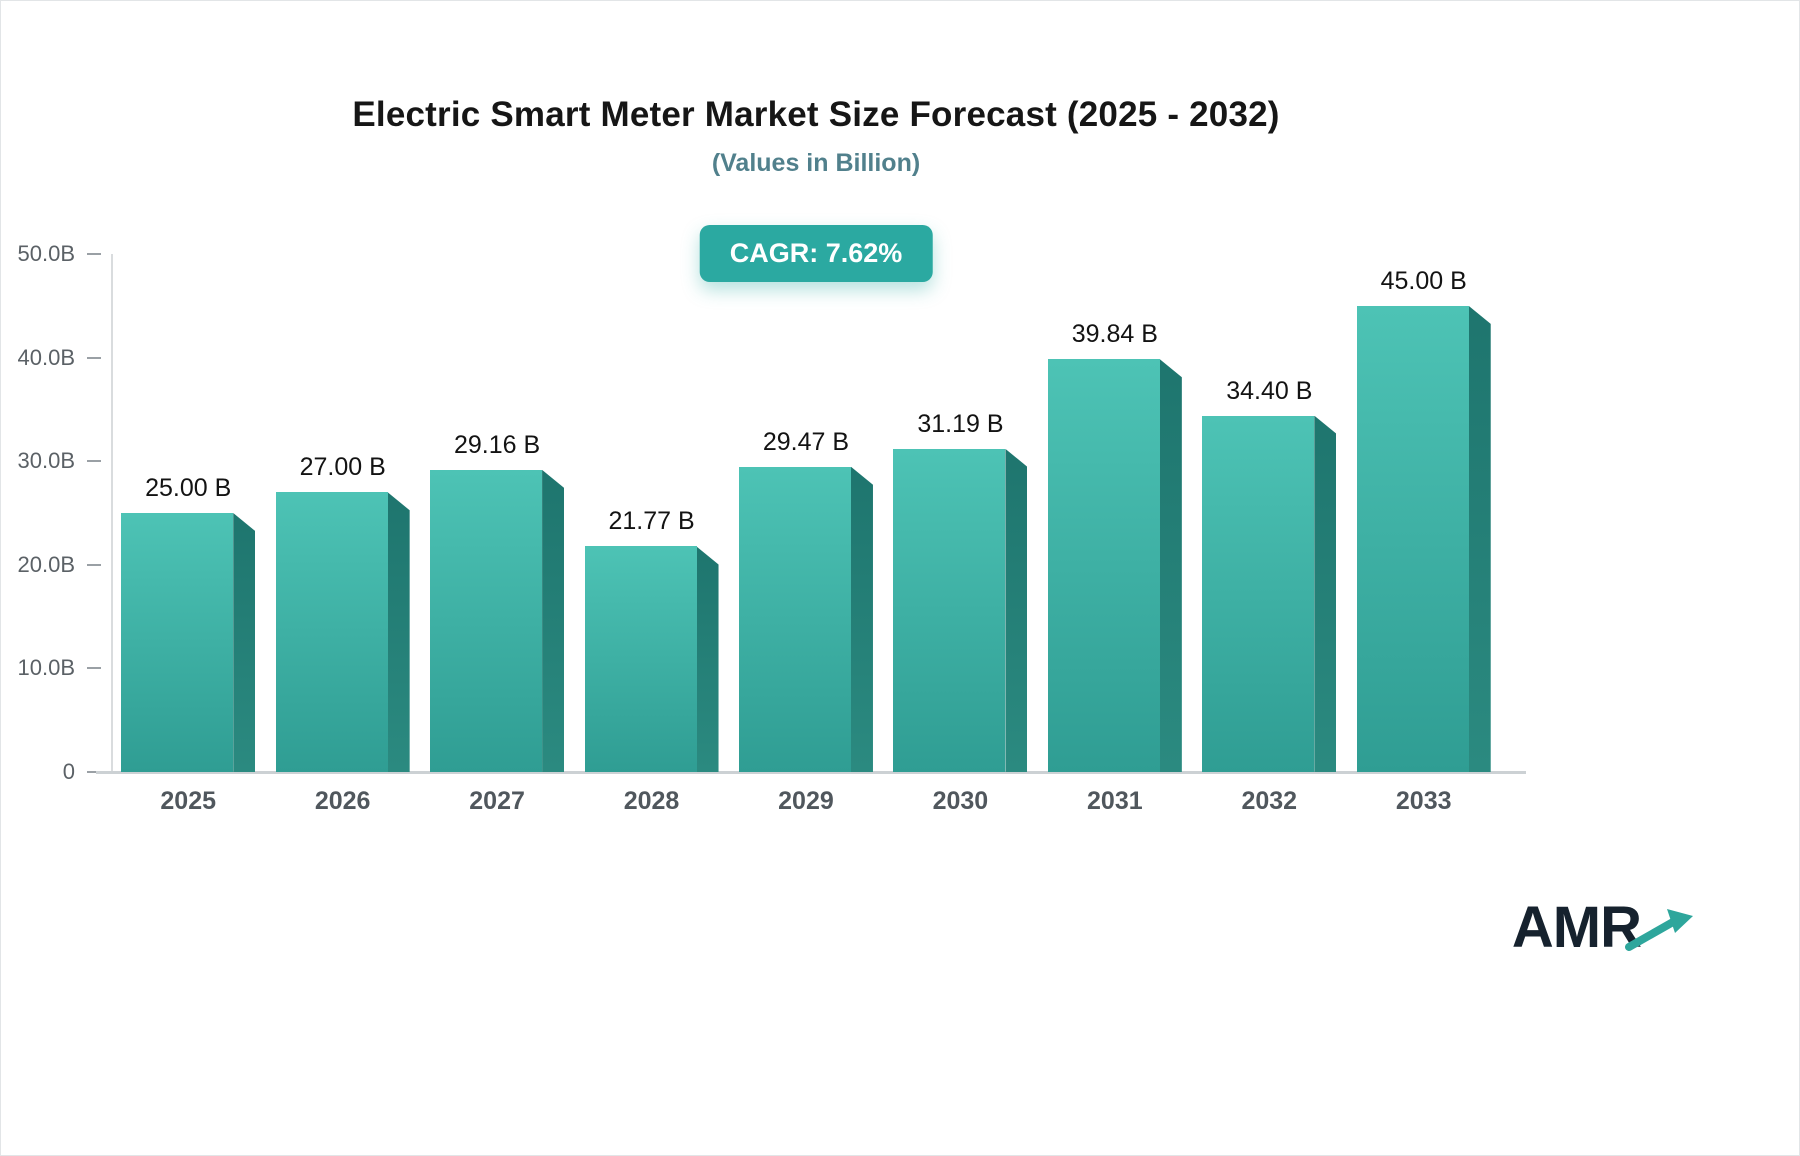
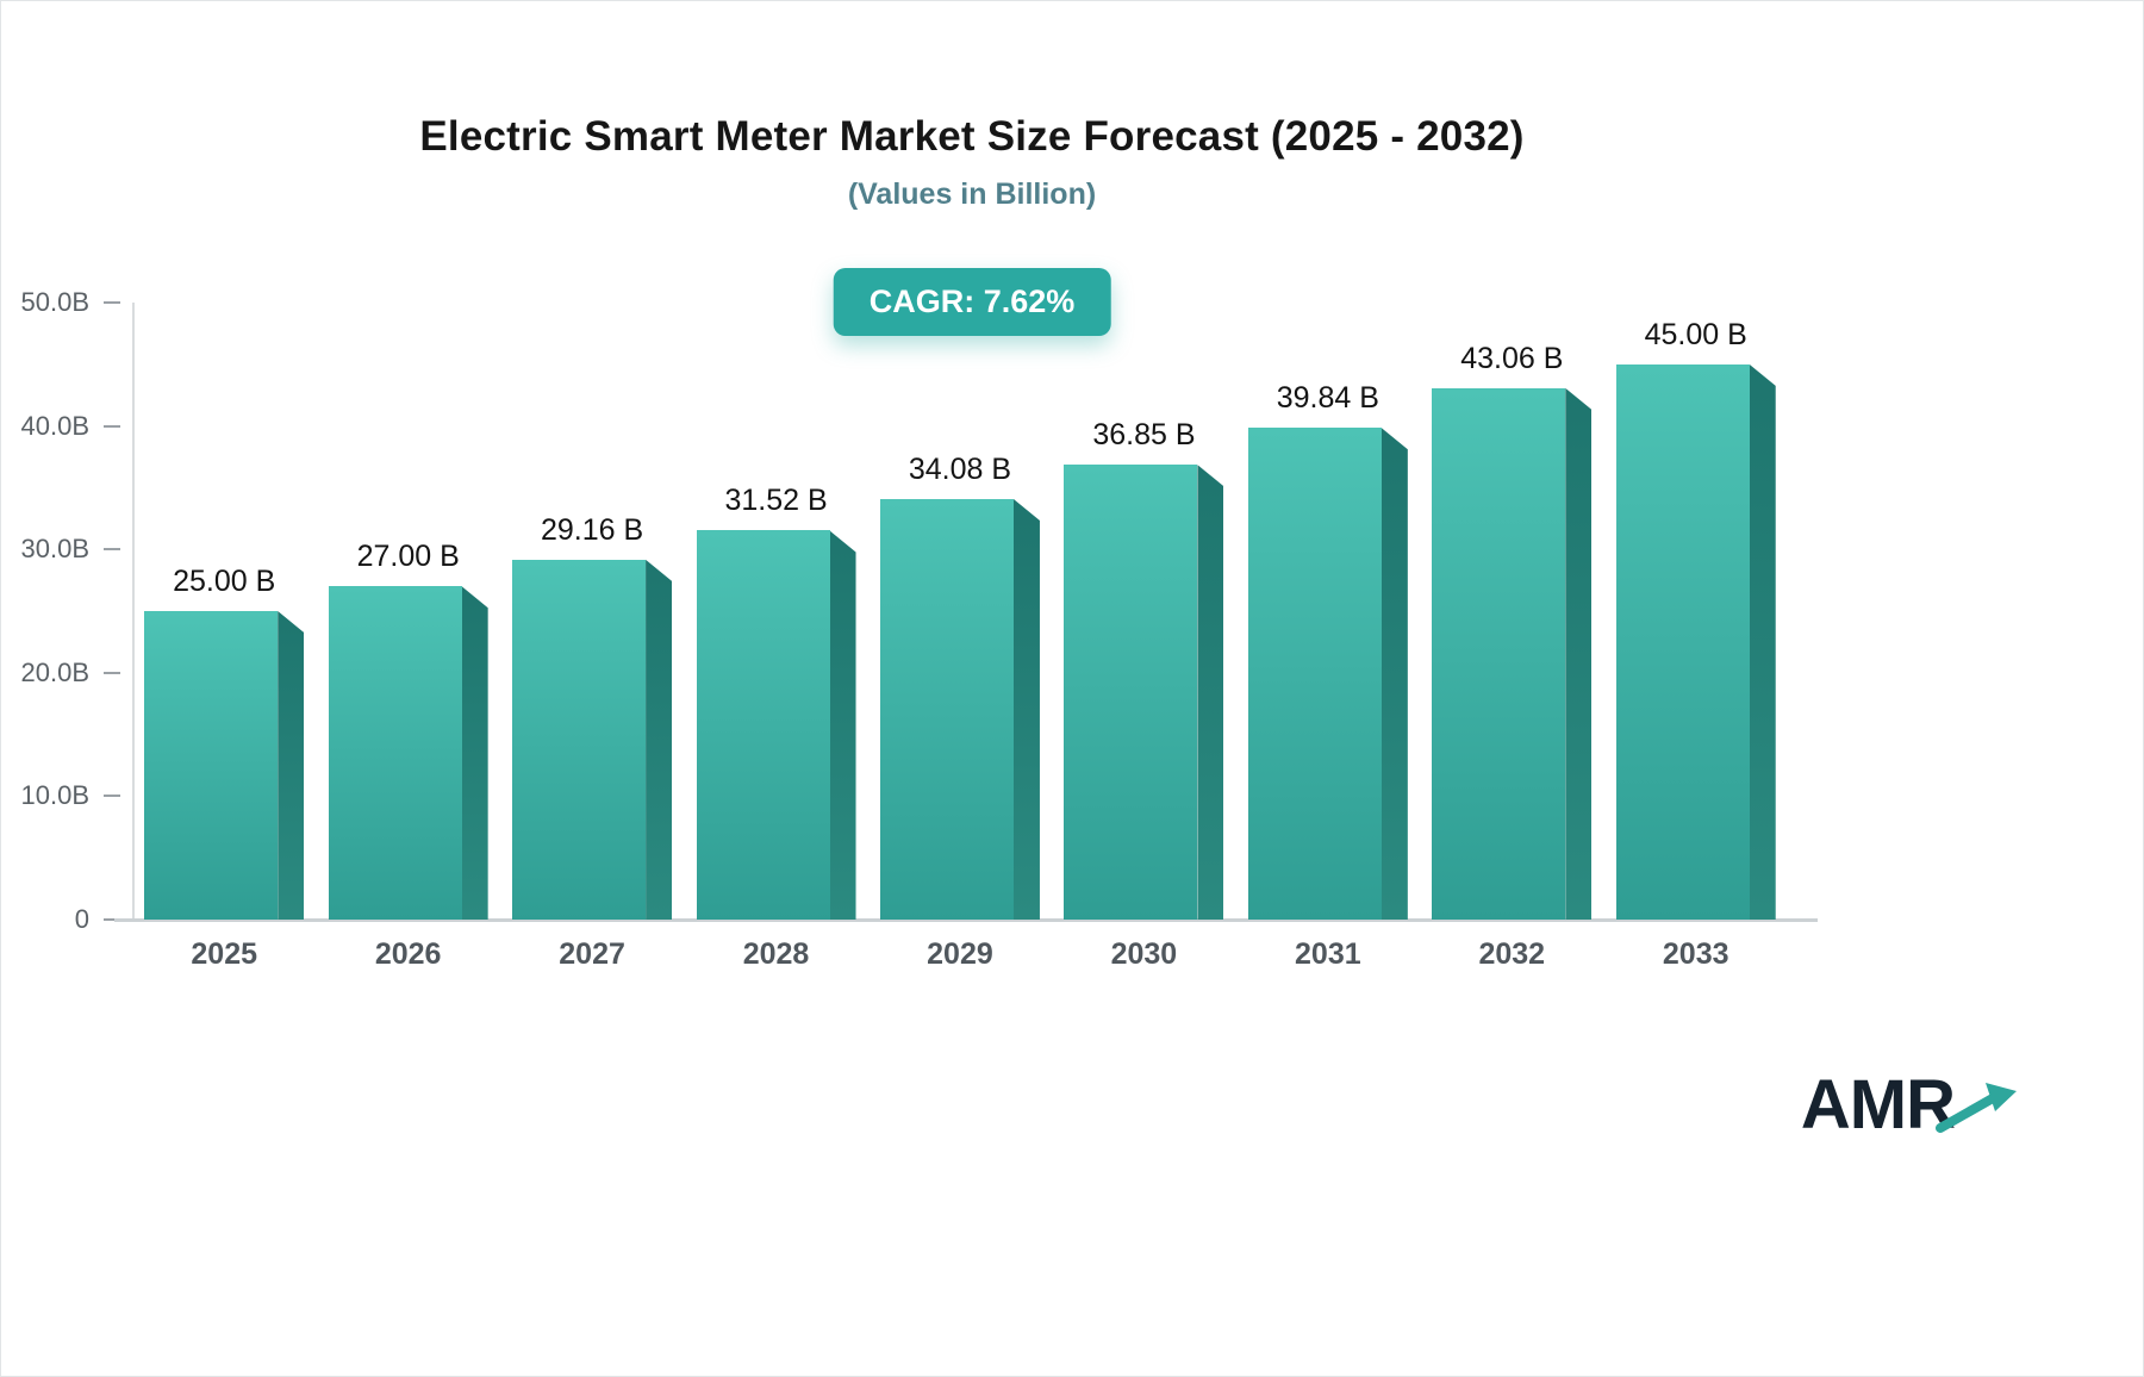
2028: 21.77 -> 31.52
2029: 29.47 -> 34.08
2030: 31.19 -> 36.85
2032: 34.40 -> 43.06
